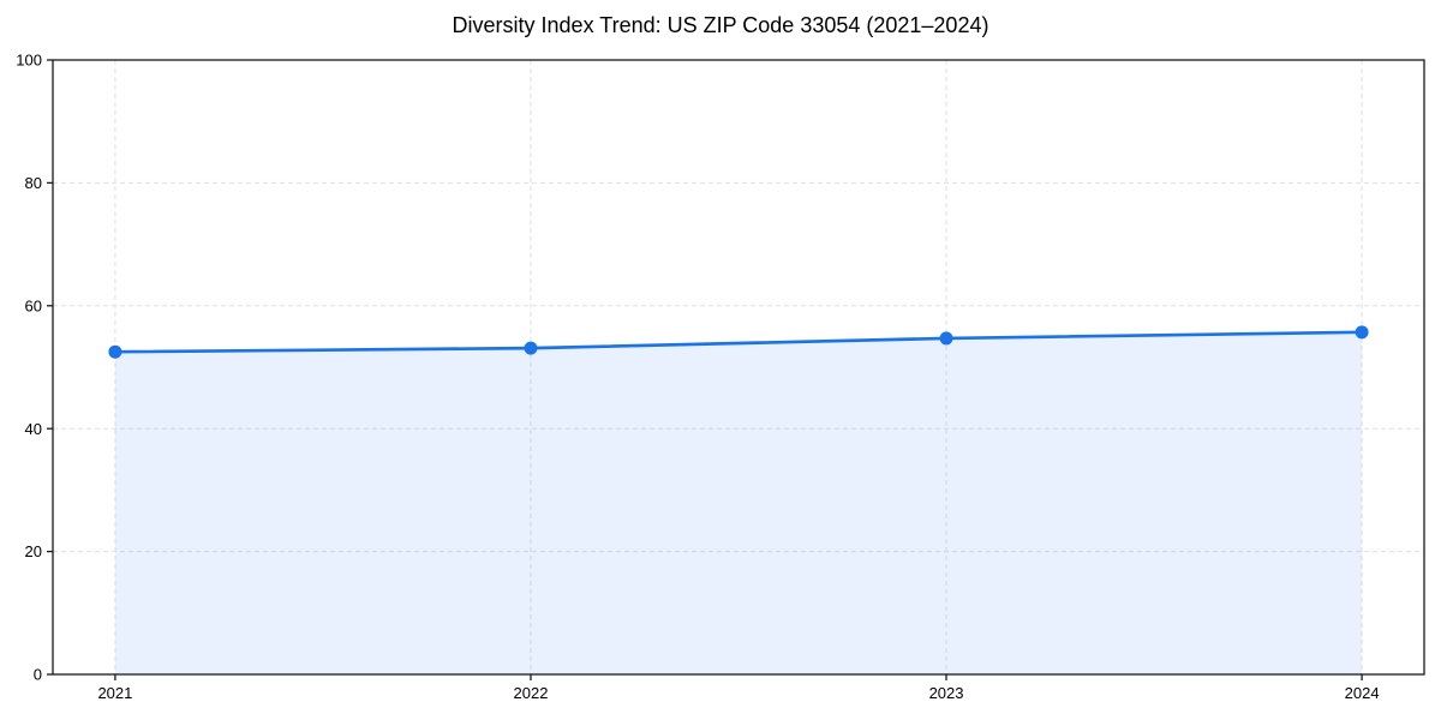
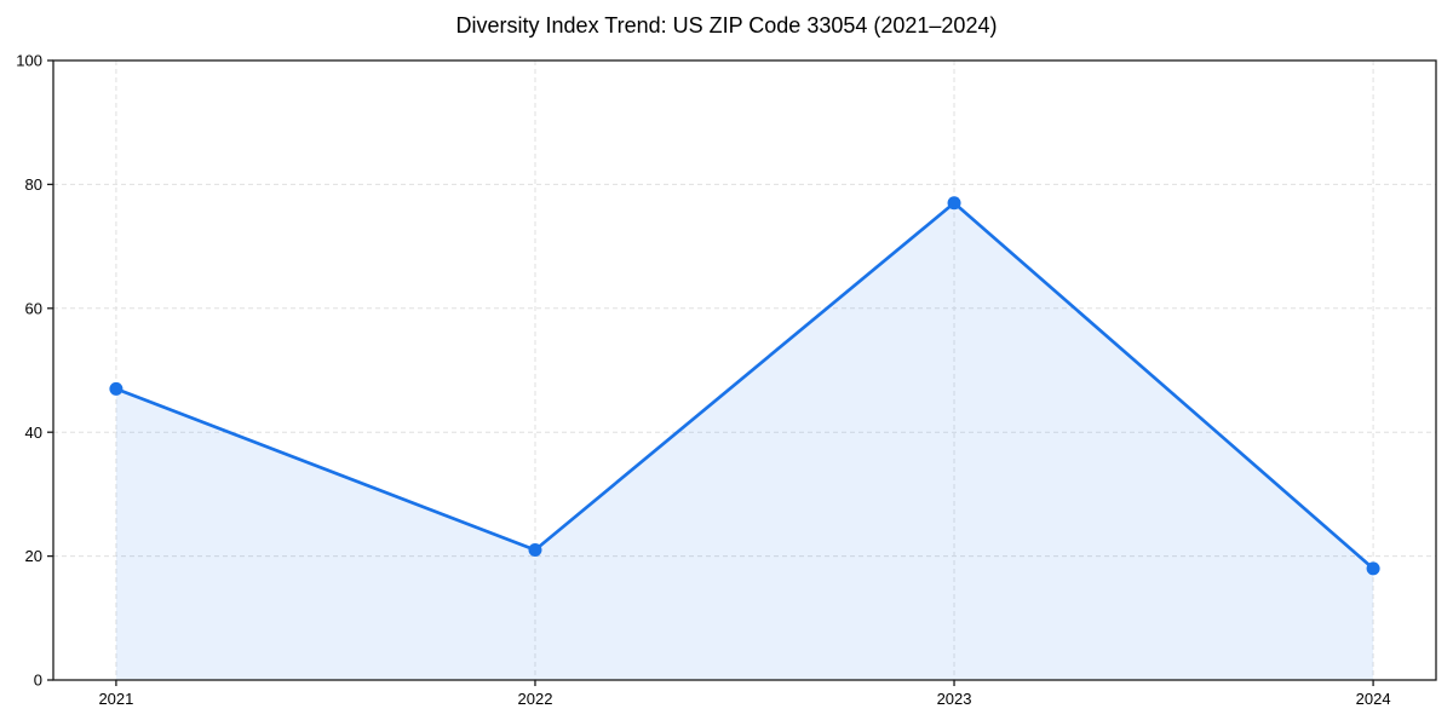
2021: 52 -> 47
2022: 53 -> 21
2023: 55 -> 77
2024: 56 -> 18
